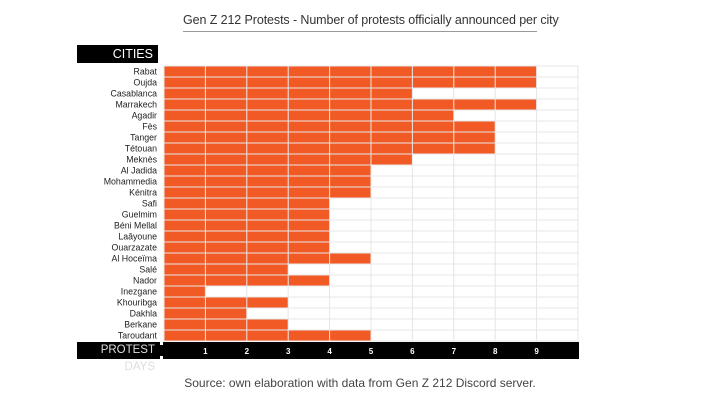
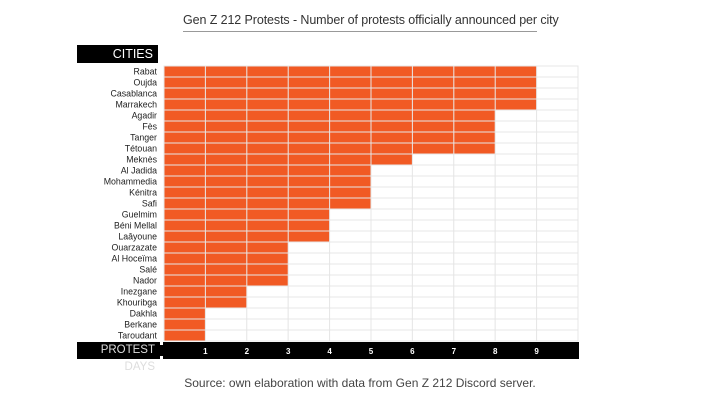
Casablanca: 6 -> 9
Agadir: 7 -> 8
Safi: 4 -> 5
Ouarzazate: 4 -> 3
Al Hoceïma: 5 -> 3
Nador: 4 -> 3
Inezgane: 1 -> 2
Khouribga: 3 -> 2
Dakhla: 2 -> 1
Berkane: 3 -> 1
Taroudant: 5 -> 1
